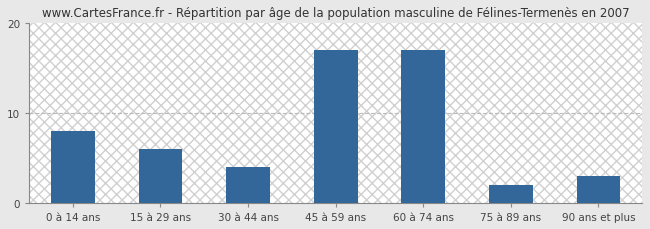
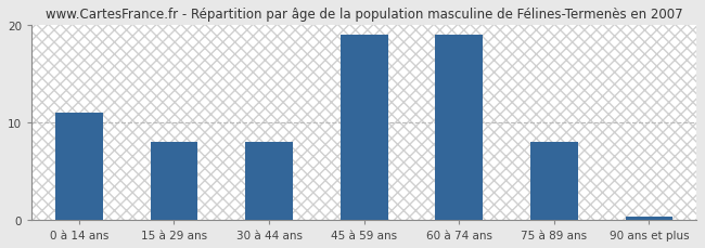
0 à 14 ans: 8.0 -> 11.0
15 à 29 ans: 6.0 -> 8.0
30 à 44 ans: 4.0 -> 8.0
45 à 59 ans: 17.0 -> 19.0
60 à 74 ans: 17.0 -> 19.0
75 à 89 ans: 2.0 -> 8.0
90 ans et plus: 3.0 -> 0.3
